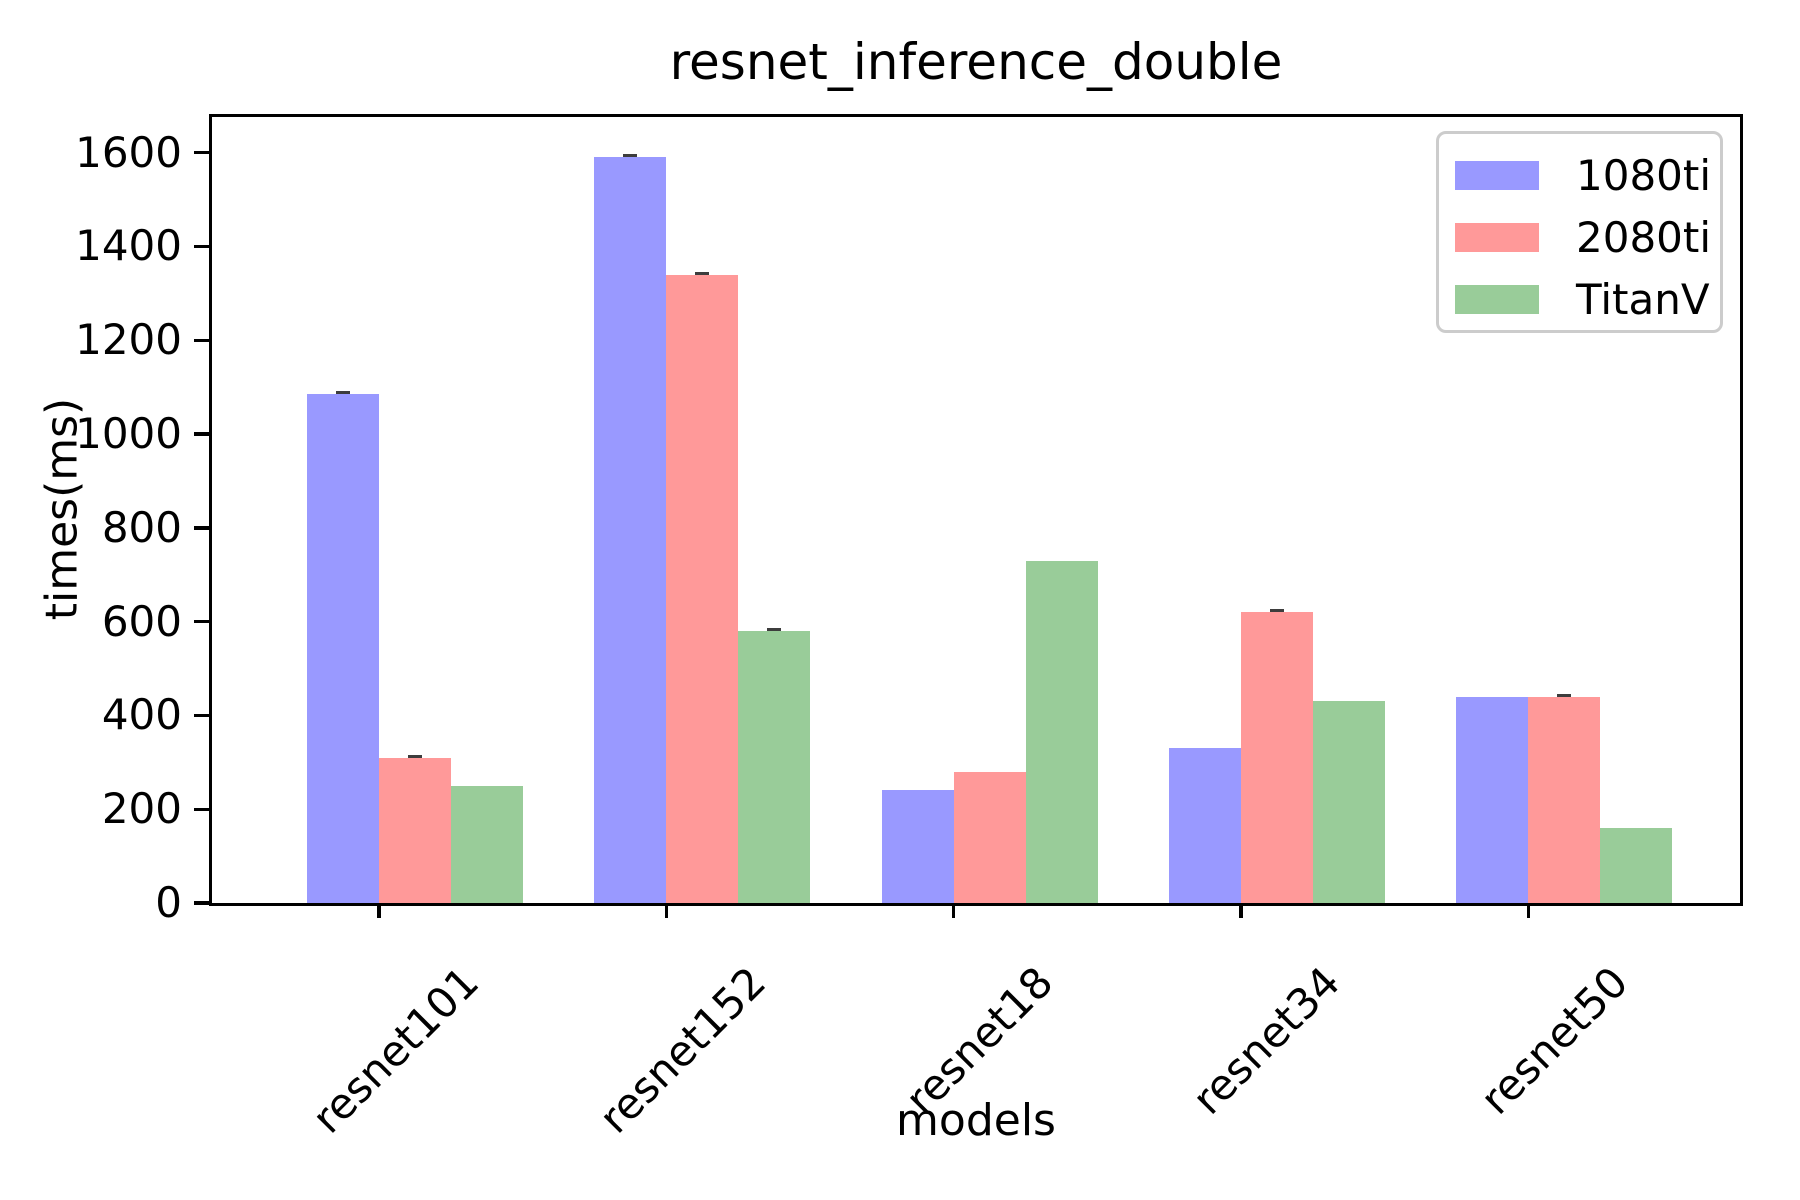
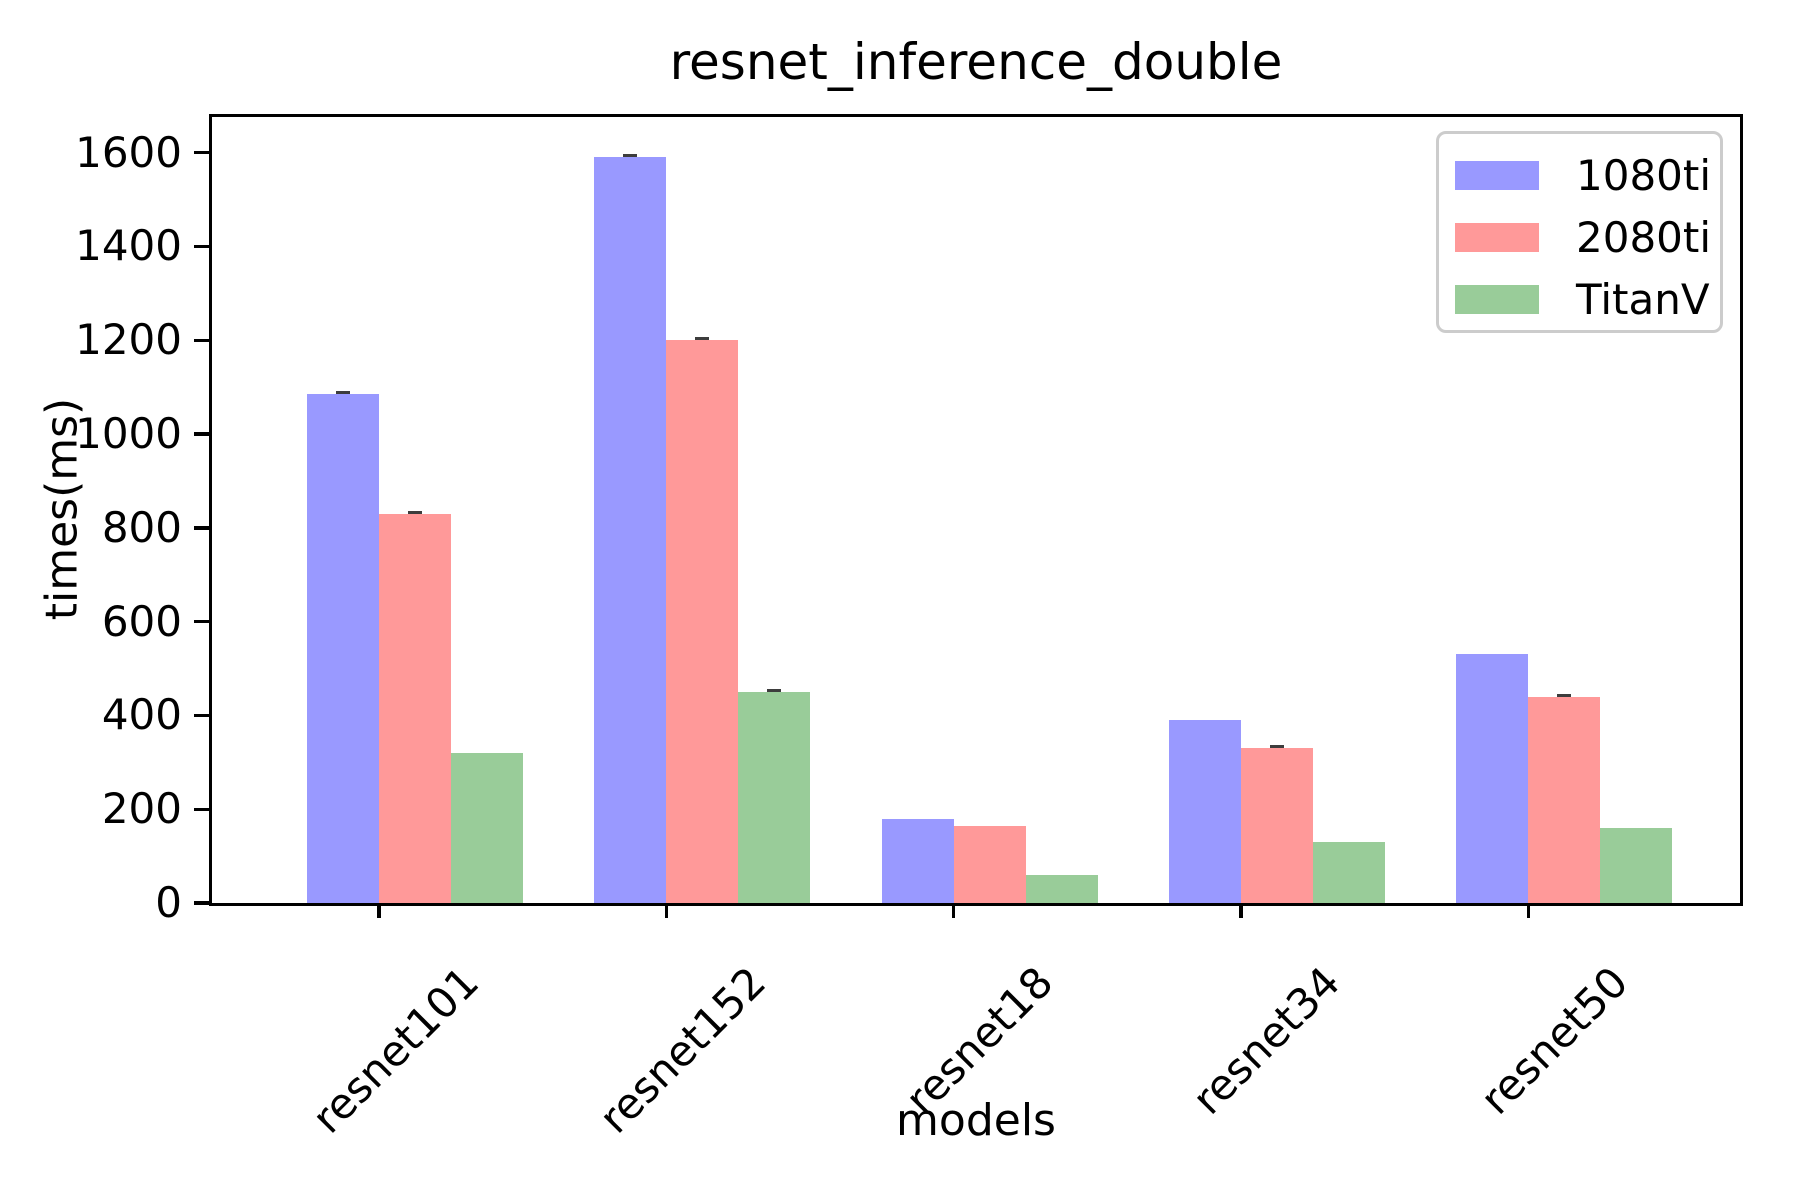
2080ti/resnet101: 310 -> 830
TitanV/resnet101: 250 -> 320
2080ti/resnet152: 1340 -> 1200
TitanV/resnet152: 580 -> 450
1080ti/resnet18: 240 -> 180
2080ti/resnet18: 280 -> 160
TitanV/resnet18: 730 -> 60
1080ti/resnet34: 330 -> 390
2080ti/resnet34: 620 -> 330
TitanV/resnet34: 430 -> 130
1080ti/resnet50: 440 -> 530
